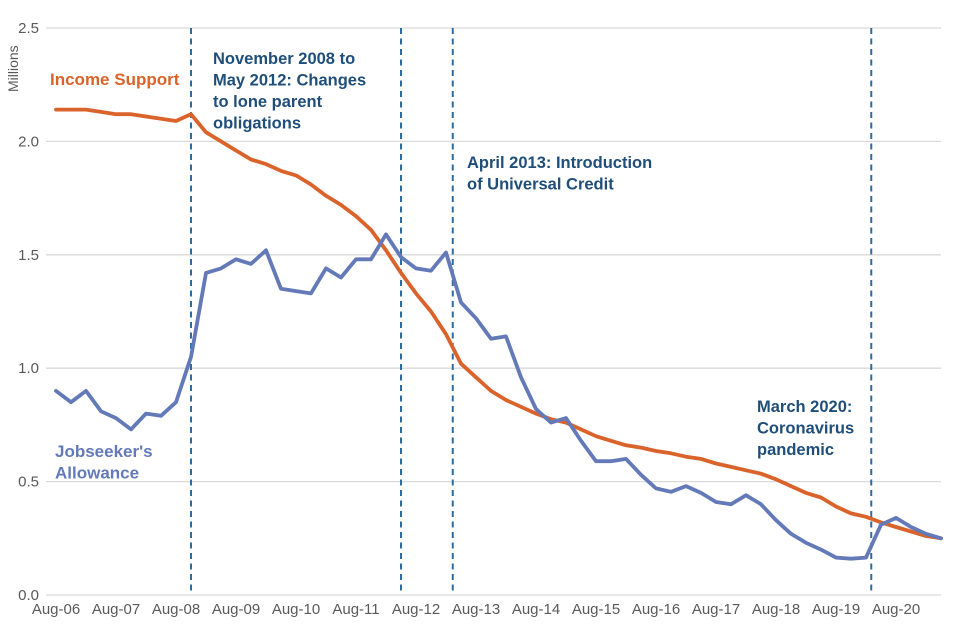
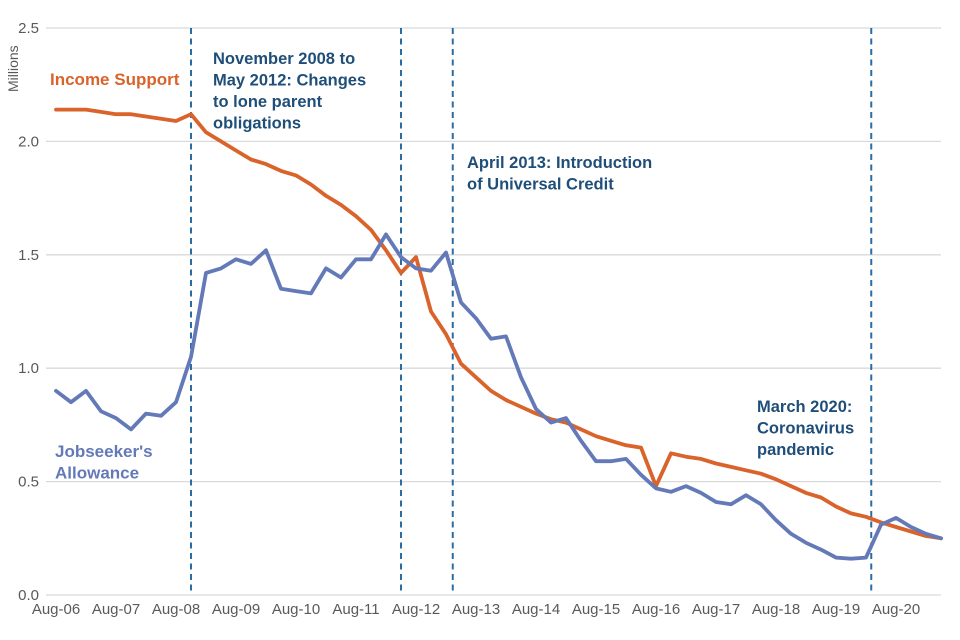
Income Support/Aug-12: 1.33 -> 1.49
Income Support/Aug-16: 0.64 -> 0.48
